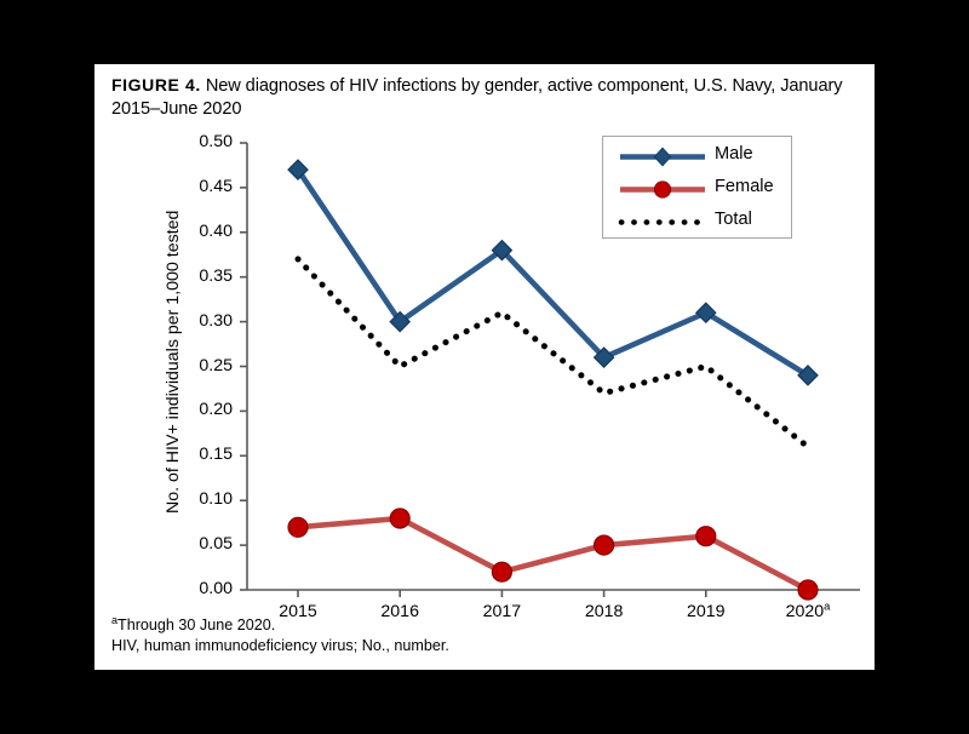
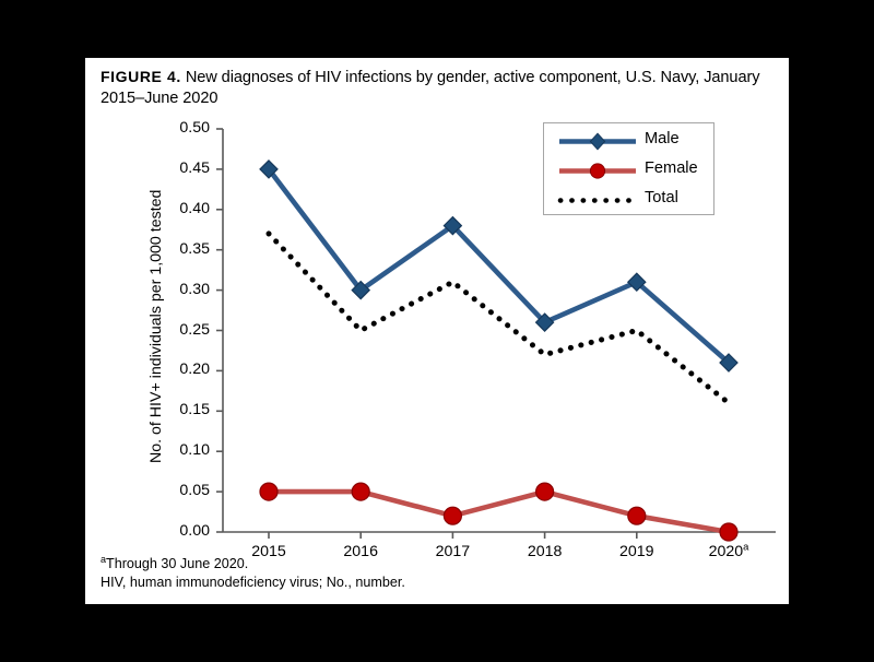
Male/2015: 0.47 -> 0.45
Female/2015: 0.07 -> 0.05
Female/2016: 0.08 -> 0.05
Female/2019: 0.06 -> 0.02
Male/2020: 0.24 -> 0.21
